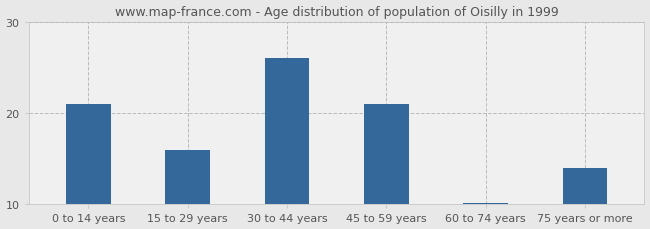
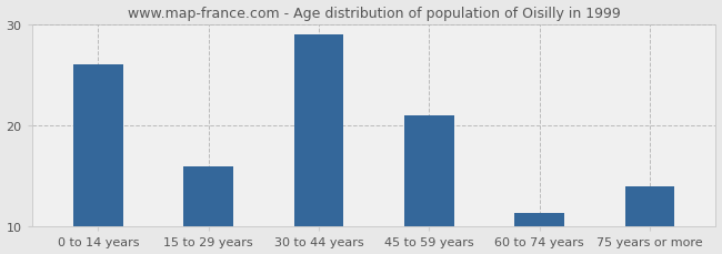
0 to 14 years: 21.0 -> 26.0
30 to 44 years: 26.0 -> 29.0
60 to 74 years: 10.2 -> 11.4
